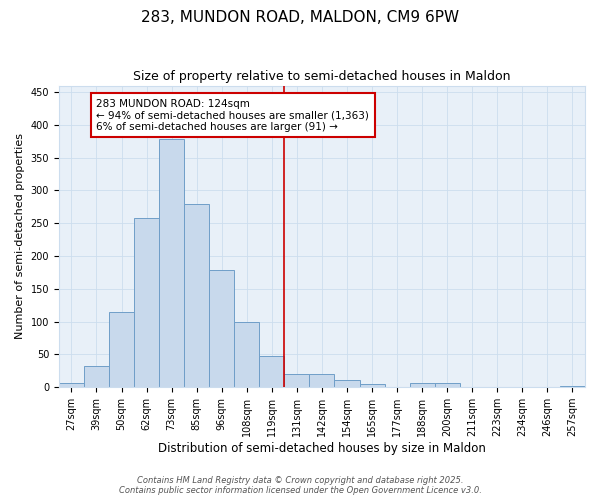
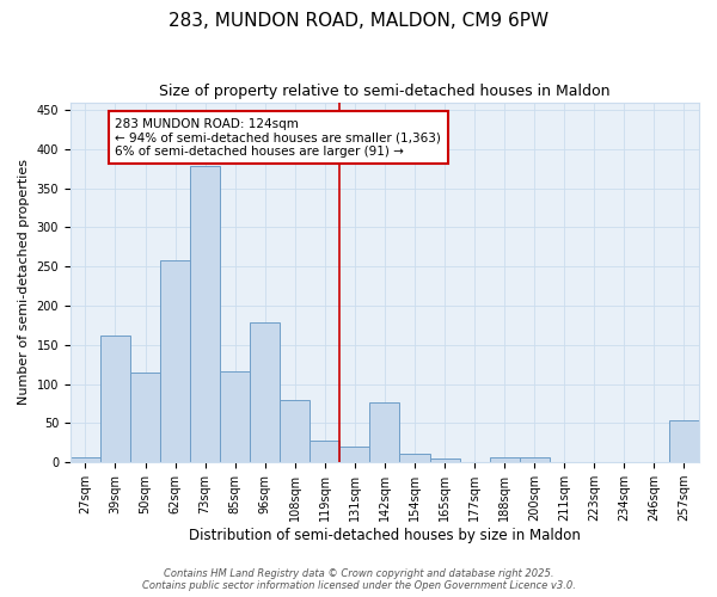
39sqm: 33 -> 162
85sqm: 280 -> 116
108sqm: 100 -> 80
119sqm: 47 -> 28
142sqm: 20 -> 76
257sqm: 2 -> 54
